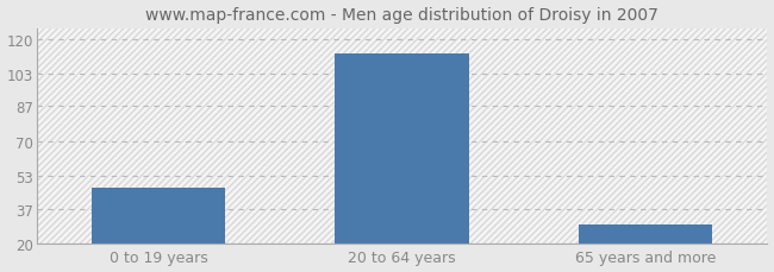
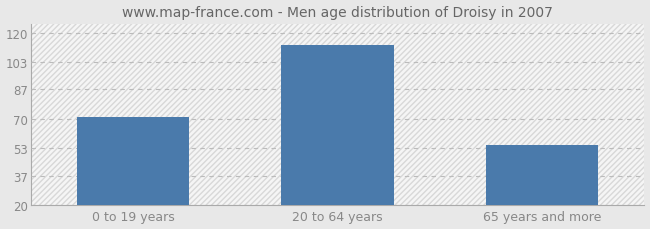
0 to 19 years: 47 -> 71
65 years and more: 29 -> 55
